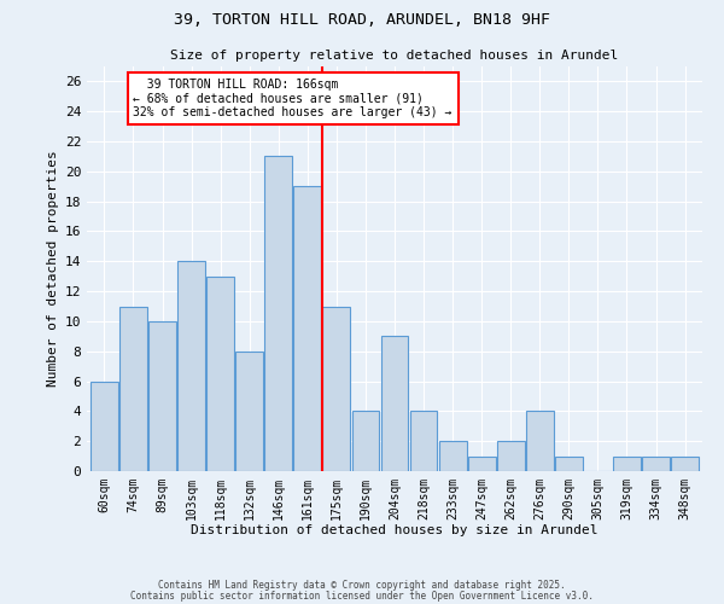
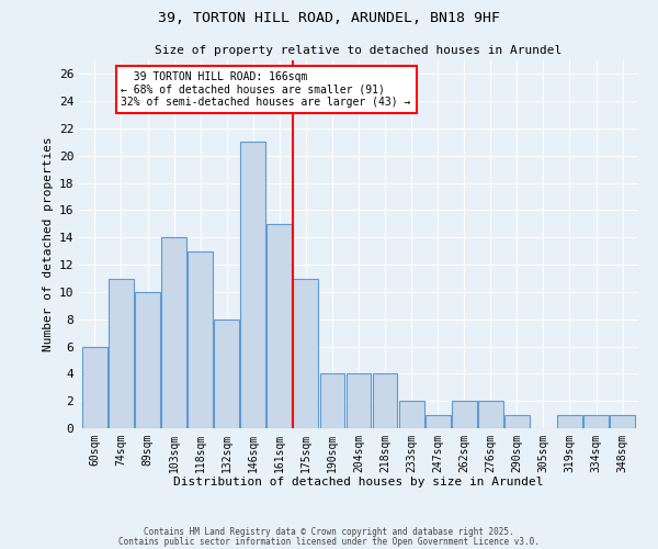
161sqm: 19 -> 15
204sqm: 9 -> 4
276sqm: 4 -> 2
